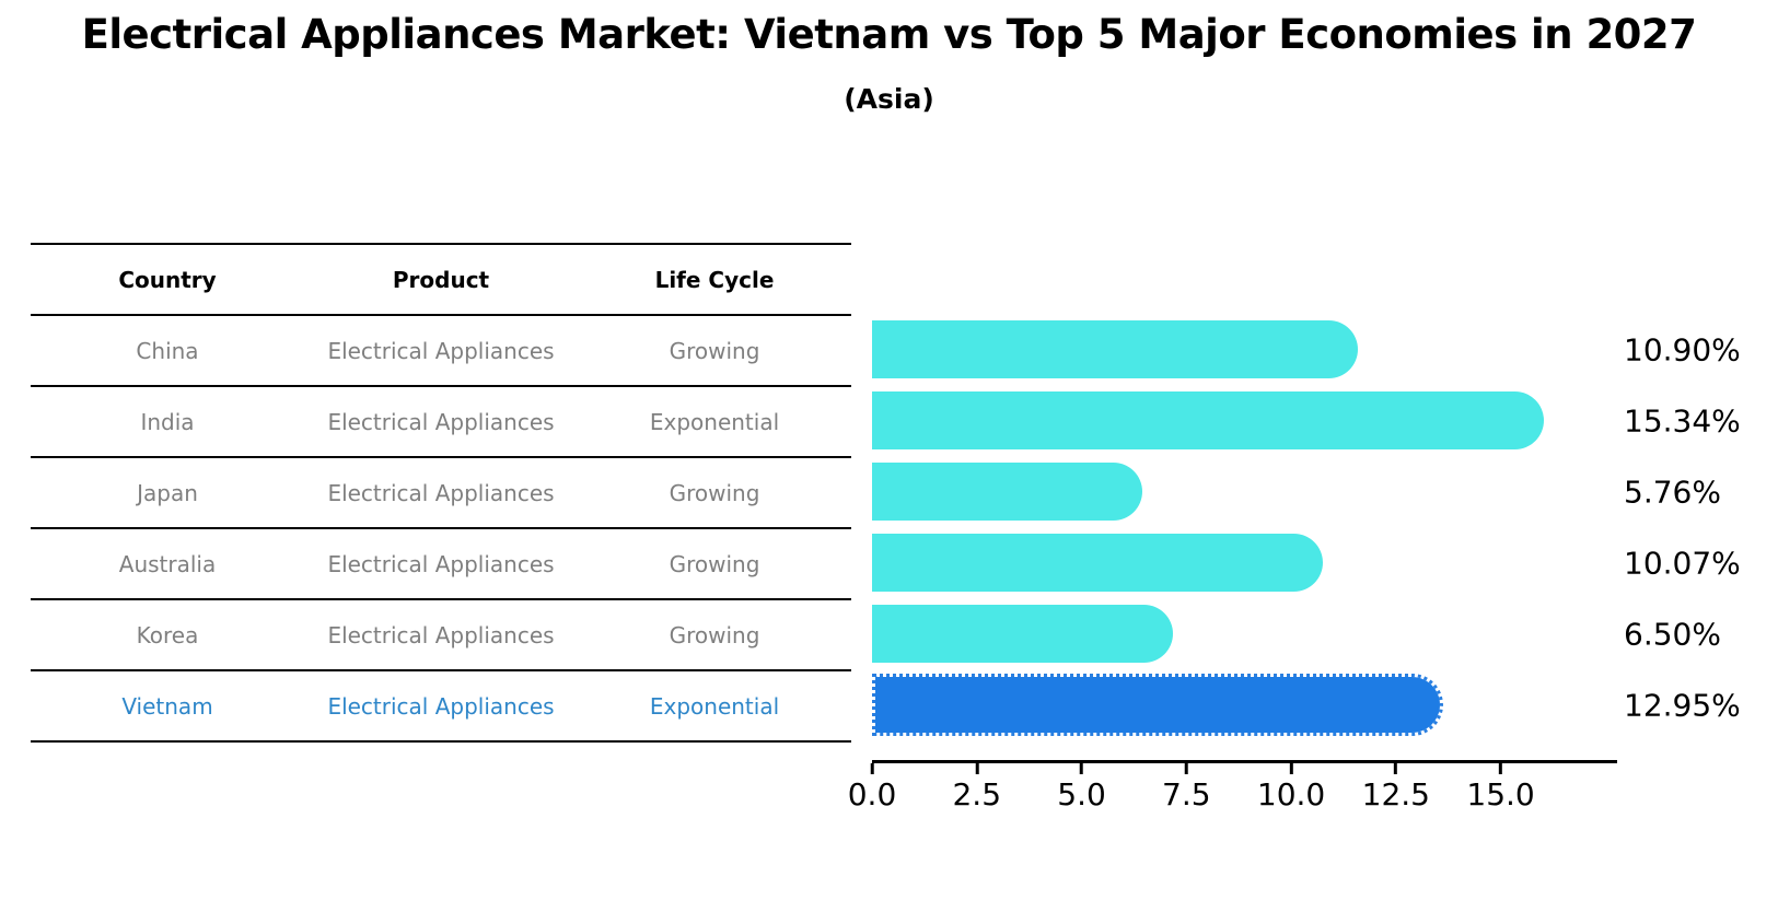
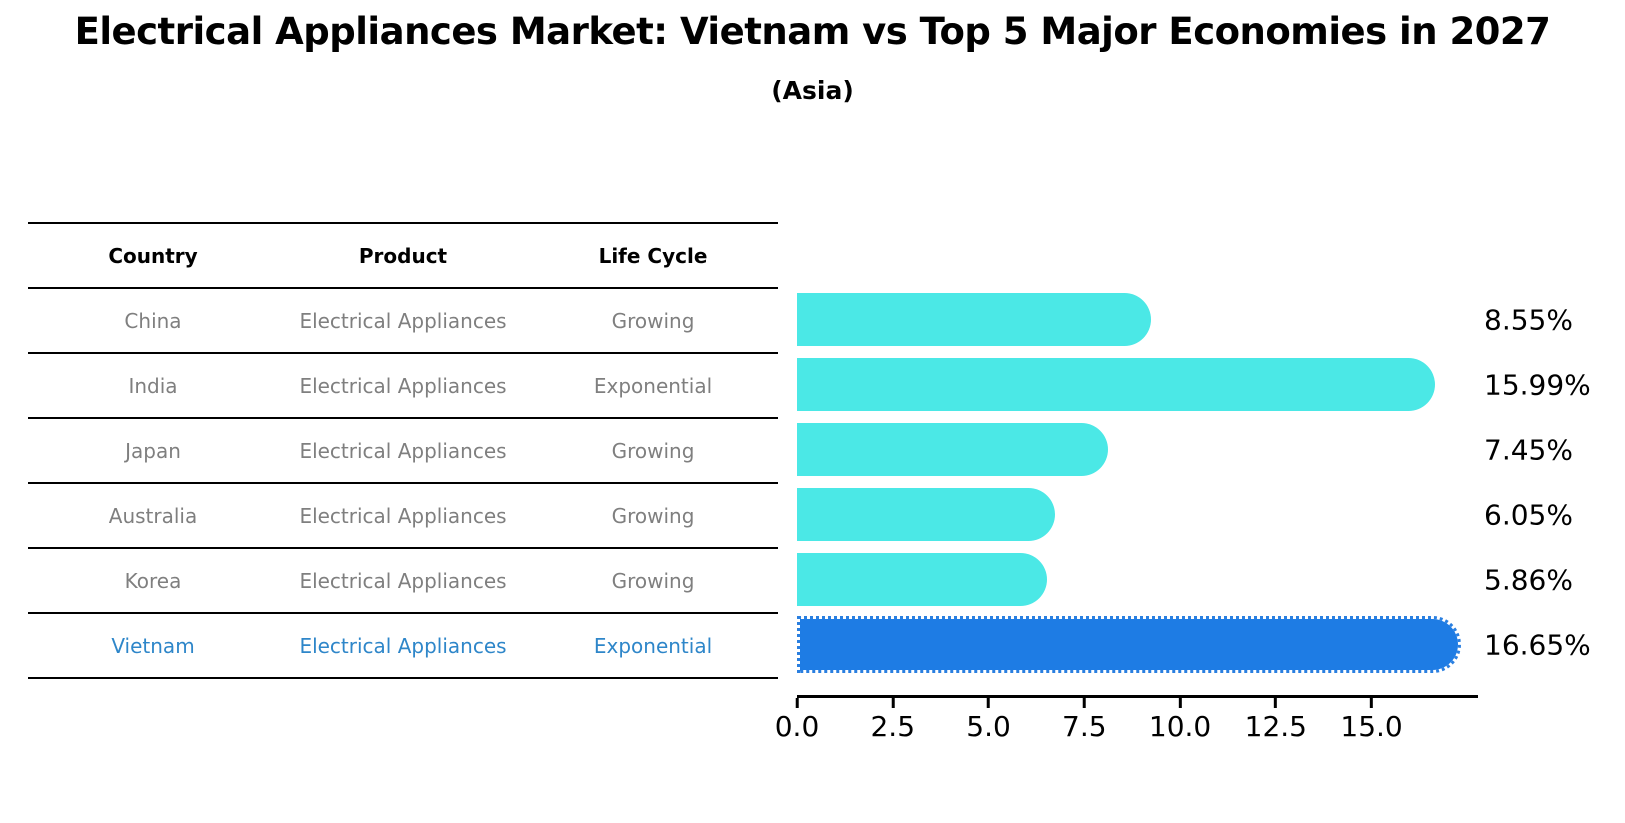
China: 10.90% -> 8.55%
India: 15.34% -> 15.99%
Japan: 5.76% -> 7.45%
Australia: 10.07% -> 6.05%
Korea: 6.50% -> 5.86%
Vietnam: 12.95% -> 16.65%
